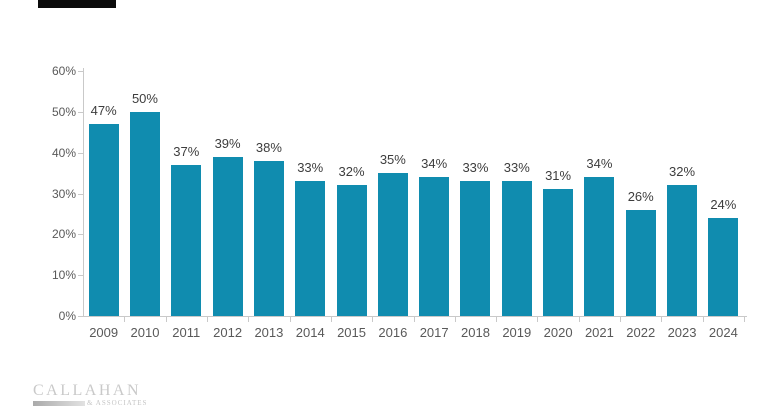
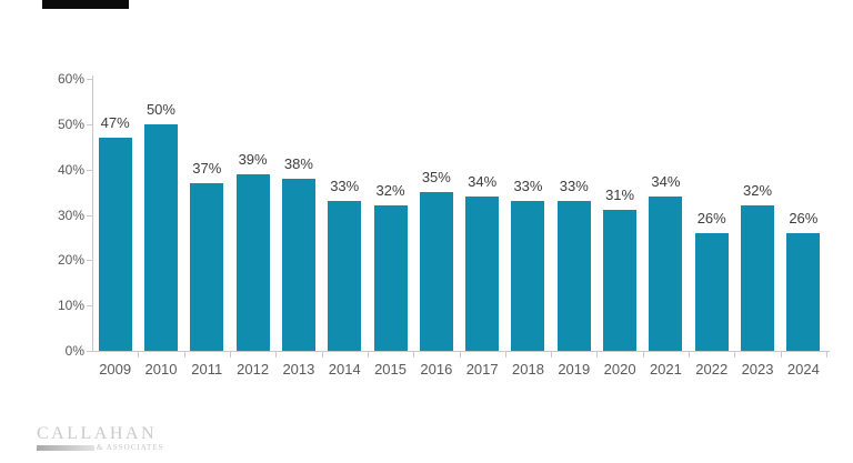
2024: 24% -> 26%
